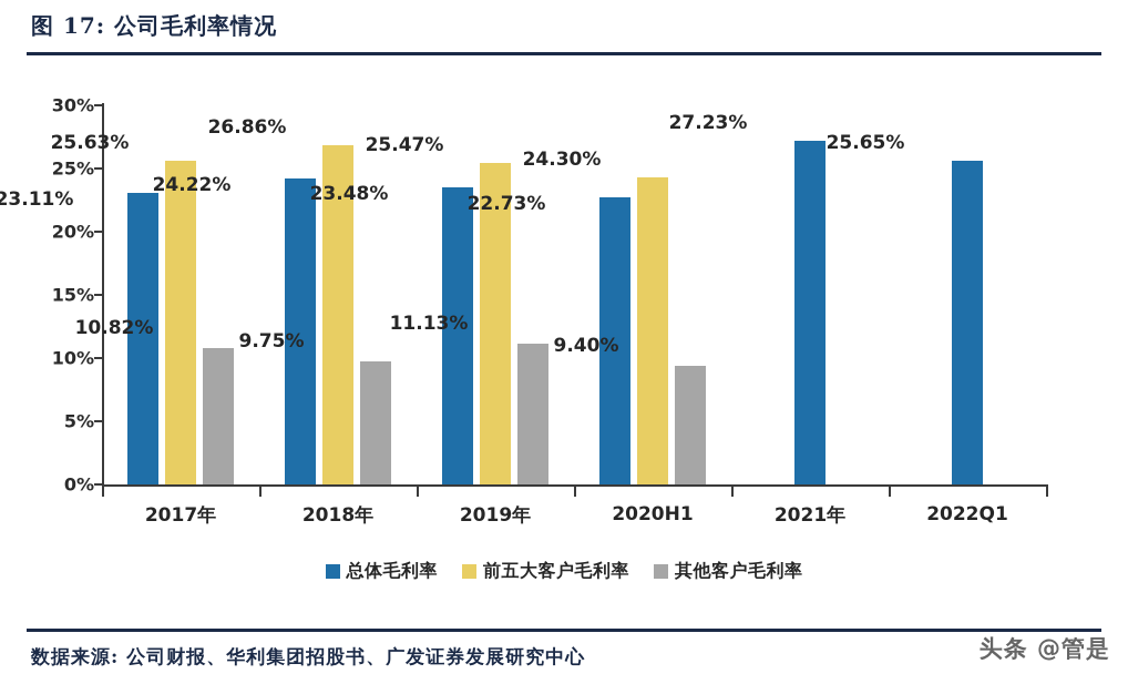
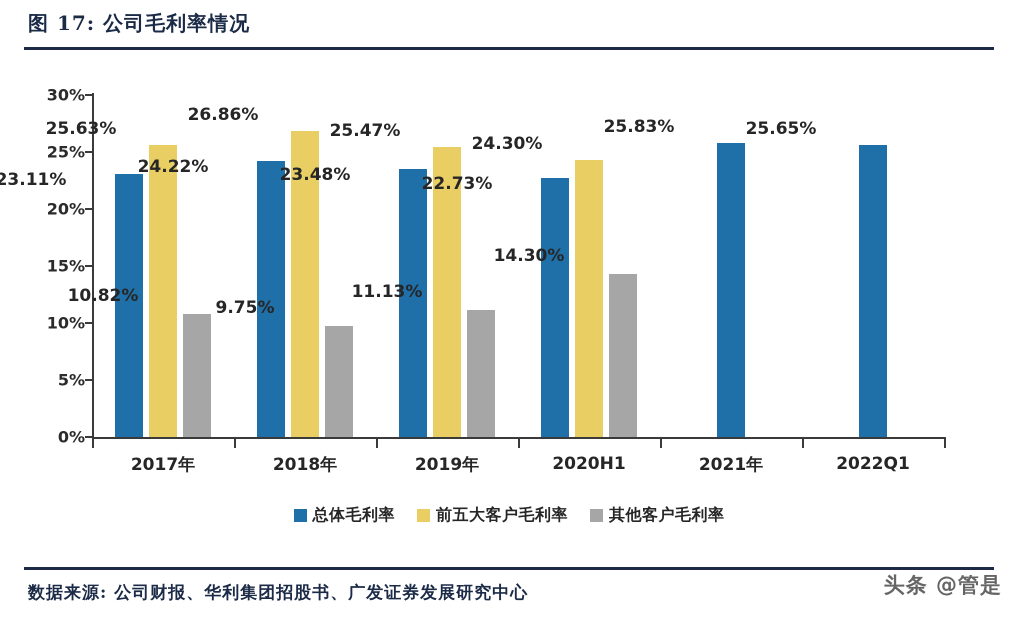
其他客户毛利率/2020H1: 9.40% -> 14.30%
总体毛利率/2021年: 27.23% -> 25.83%
